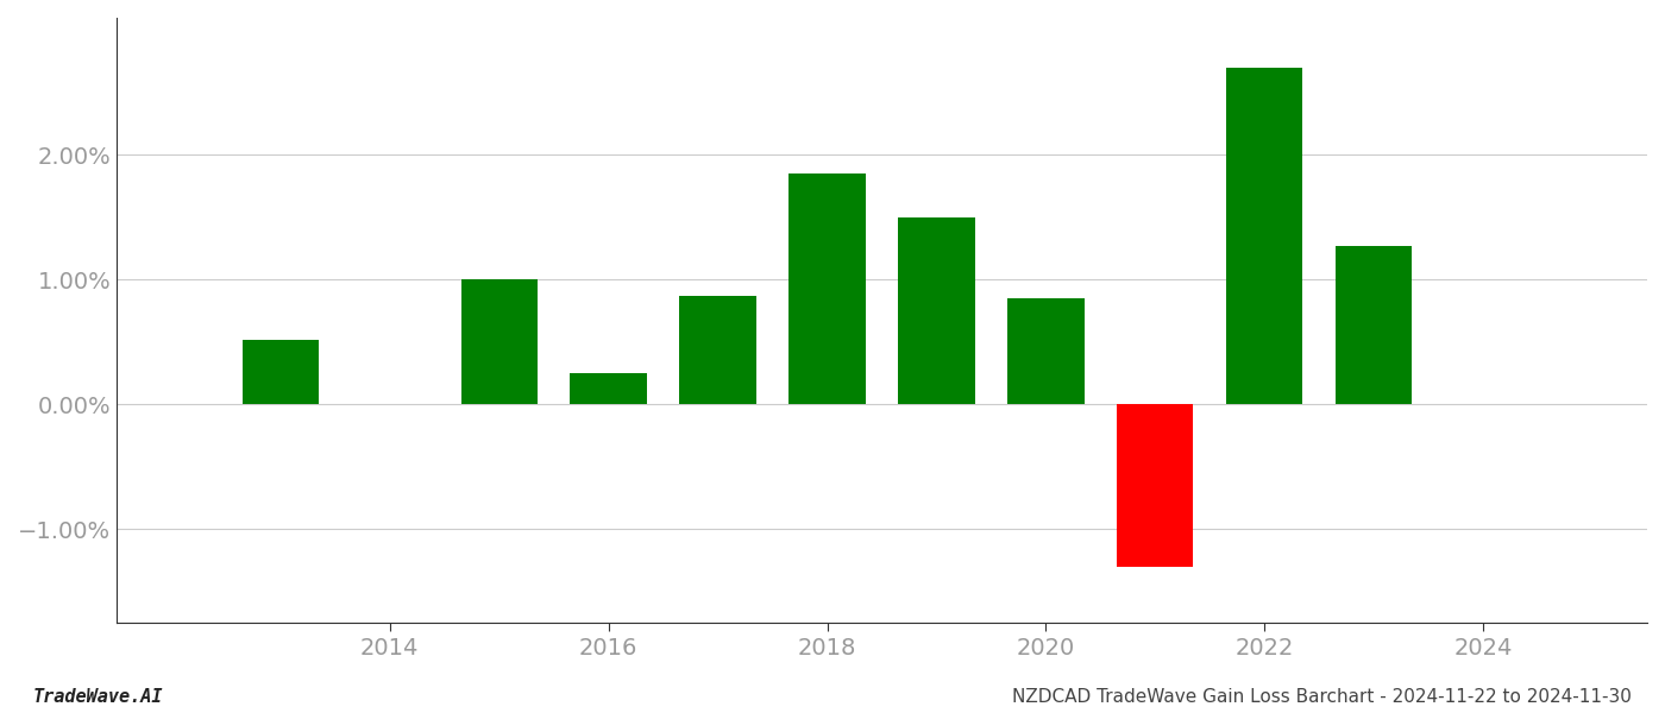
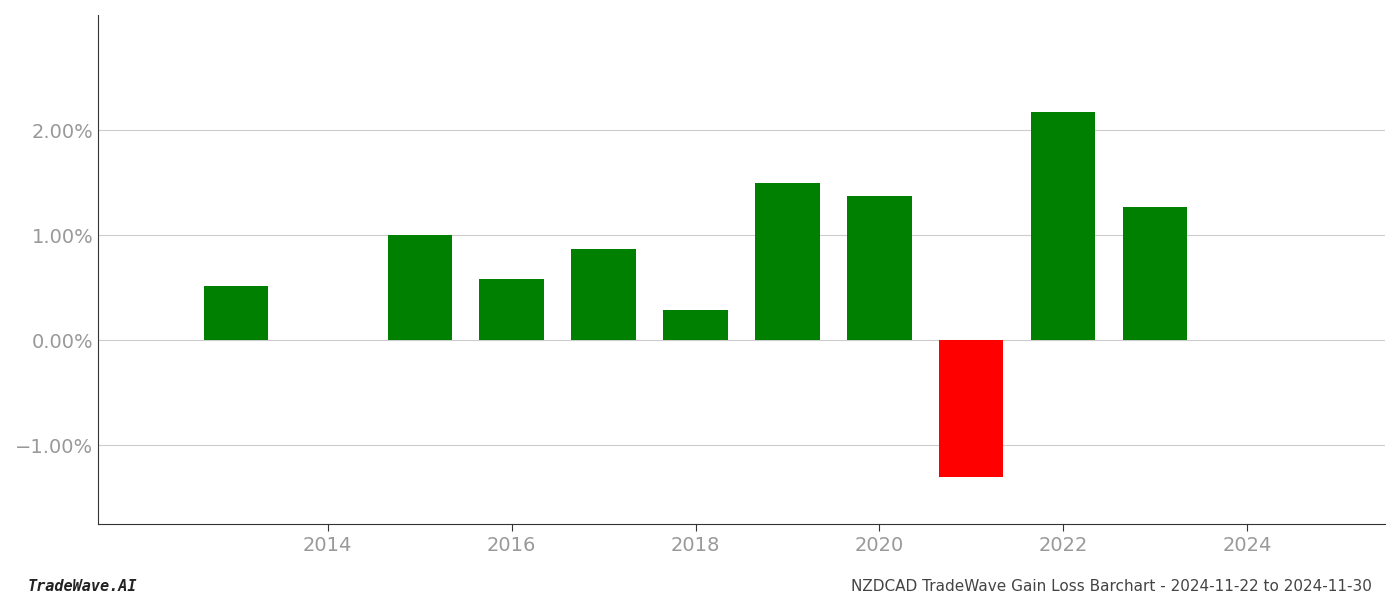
2016: 0.25% -> 0.59%
2018: 1.85% -> 0.29%
2020: 0.85% -> 1.38%
2022: 2.70% -> 2.18%
